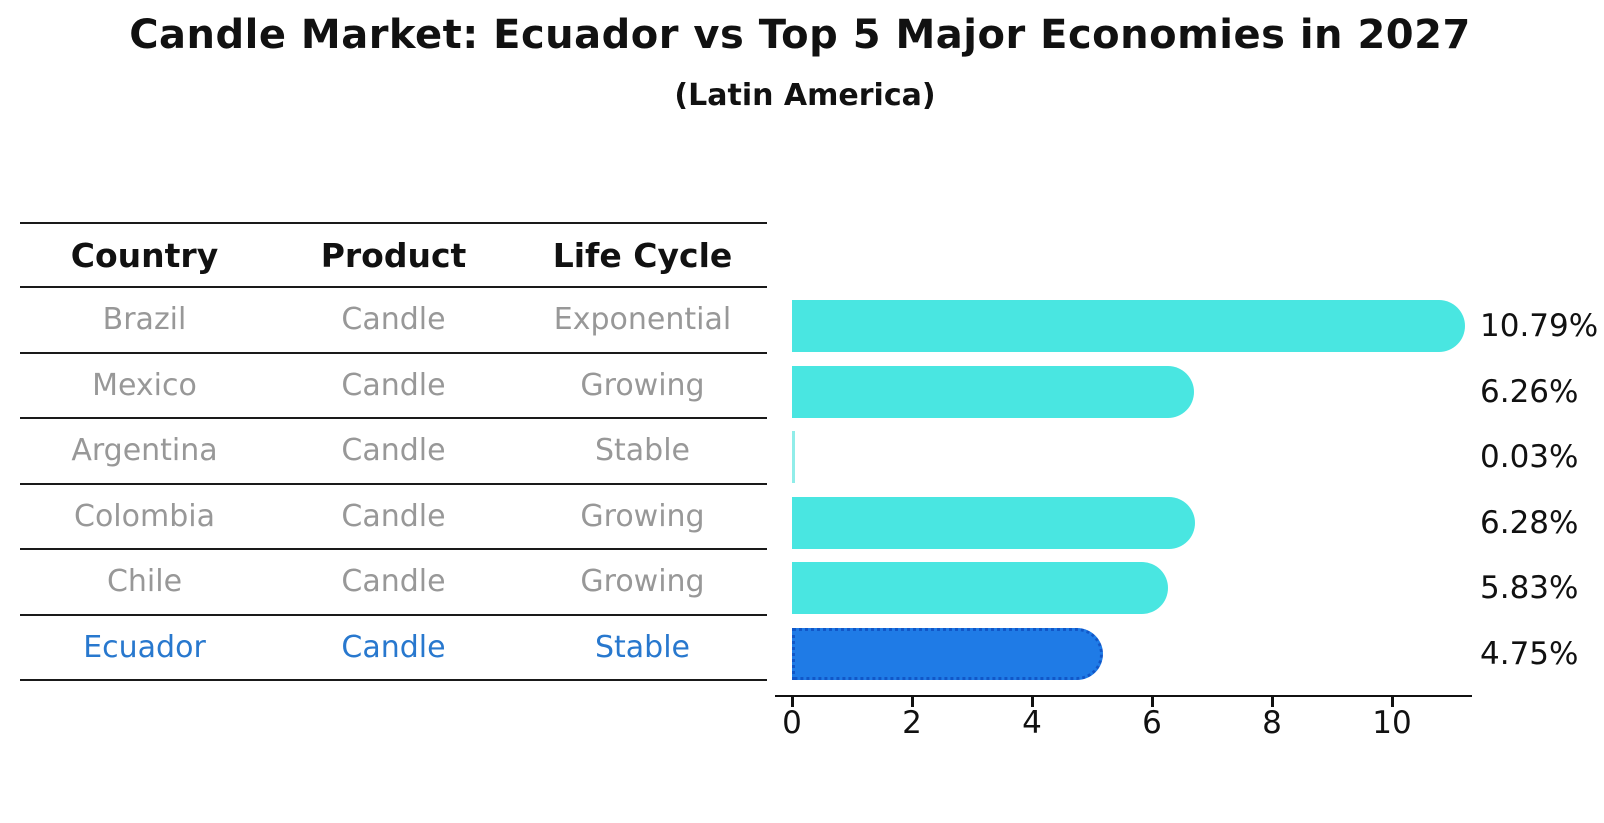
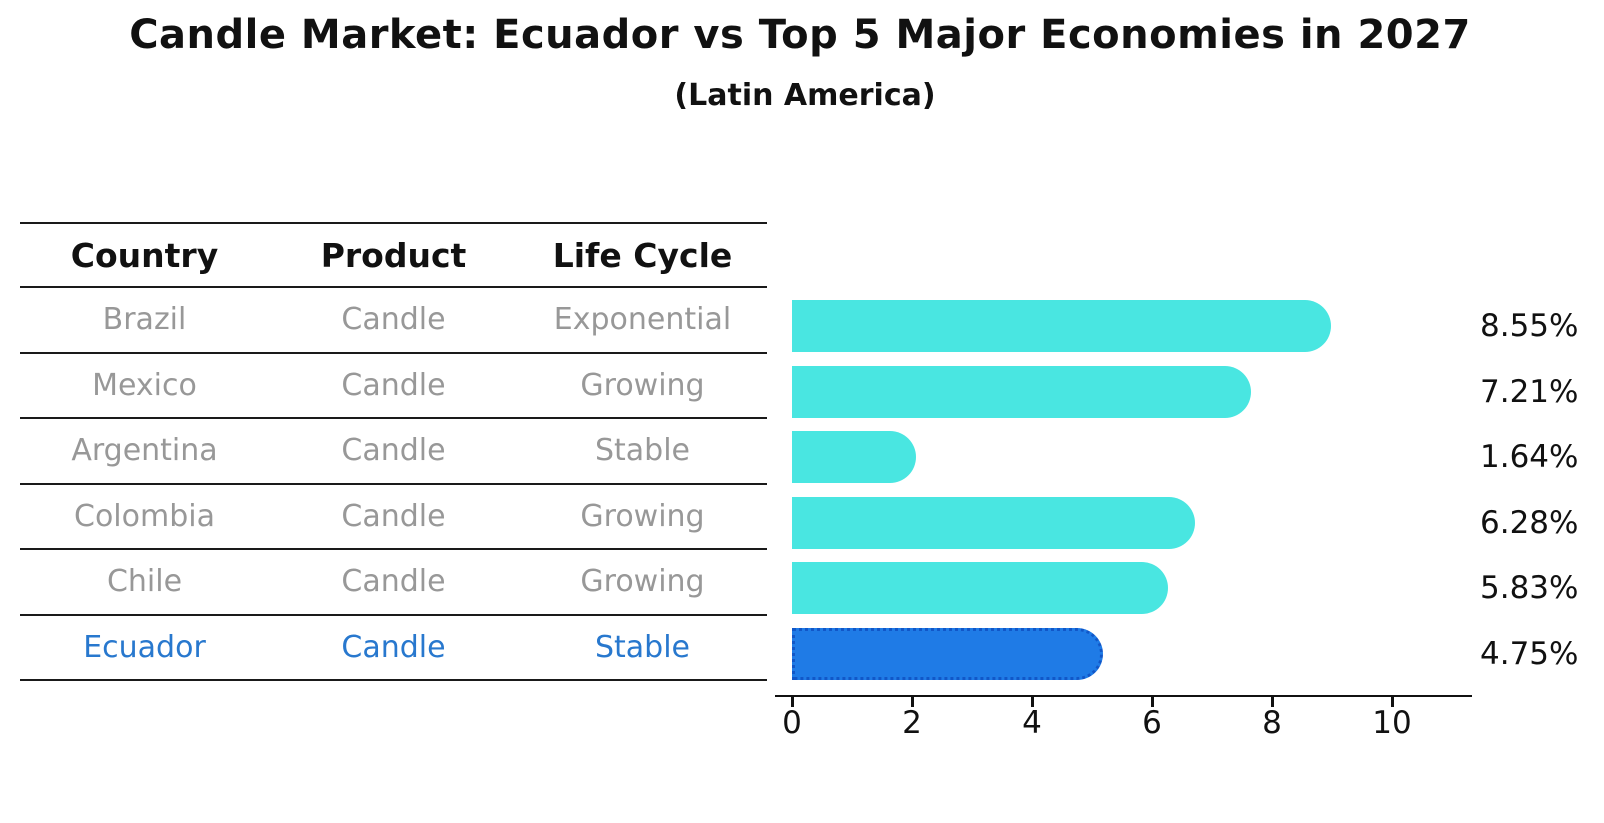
Brazil: 10.79% -> 8.55%
Mexico: 6.26% -> 7.21%
Argentina: 0.03% -> 1.64%
